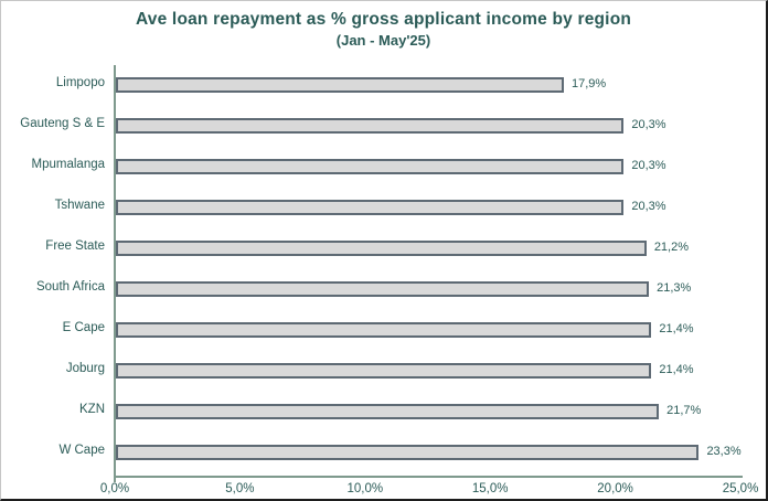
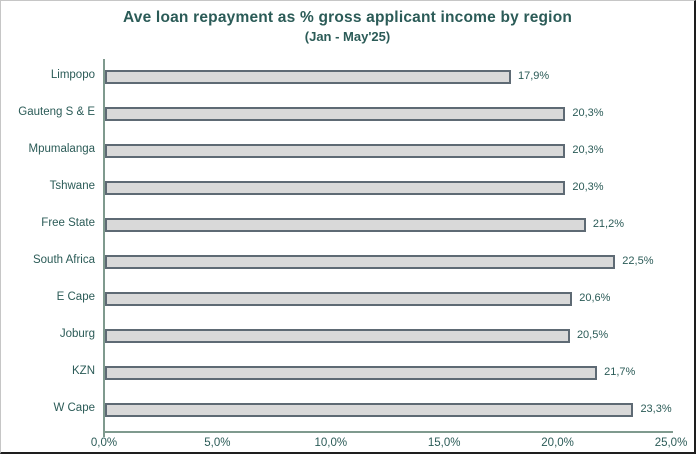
South Africa: 21,3% -> 22,5%
E Cape: 21,4% -> 20,6%
Joburg: 21,4% -> 20,5%
